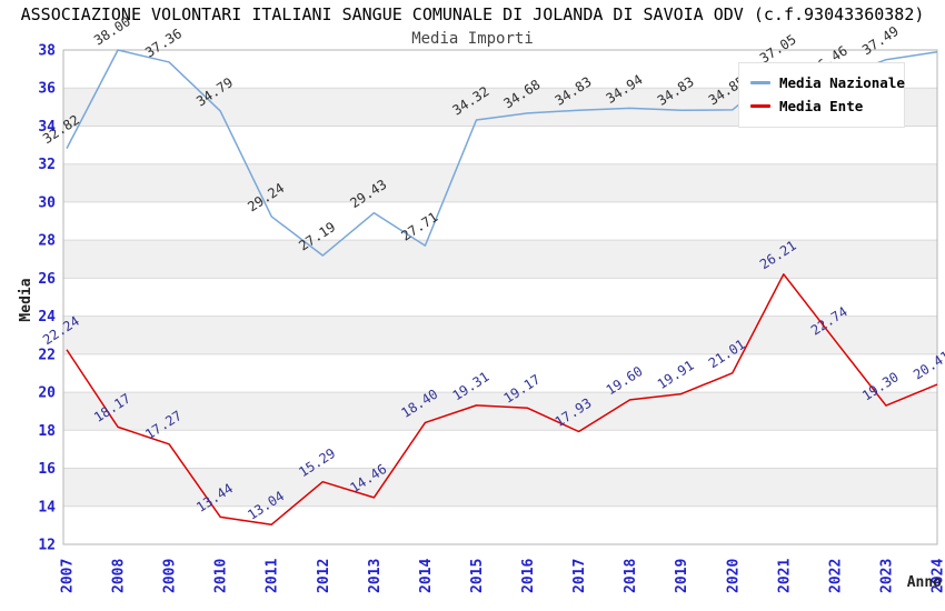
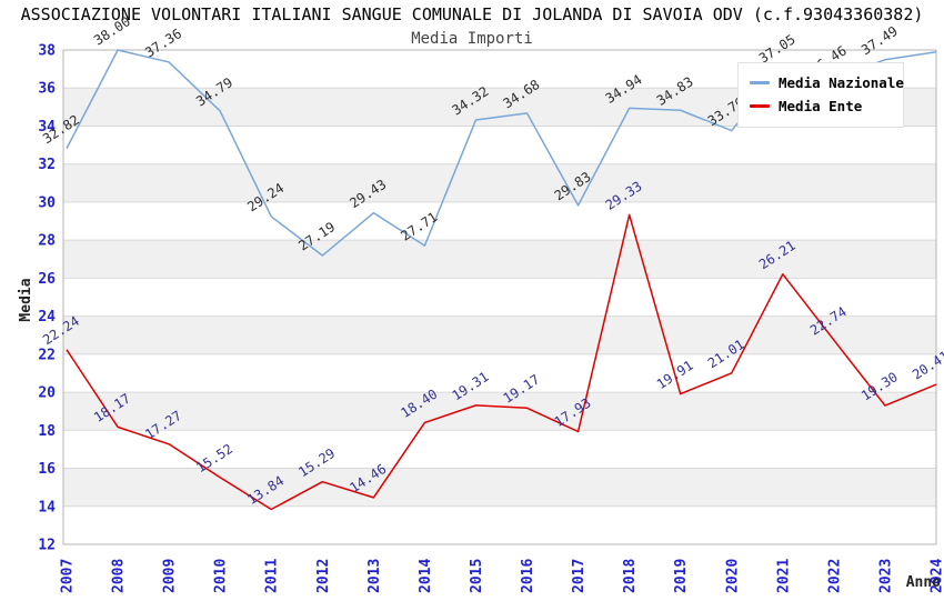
Media Ente/2010: 13.44 -> 15.52
Media Ente/2011: 13.04 -> 13.84
Media Nazionale/2017: 34.83 -> 29.83
Media Ente/2018: 19.60 -> 29.33
Media Nazionale/2020: 34.85 -> 33.76
